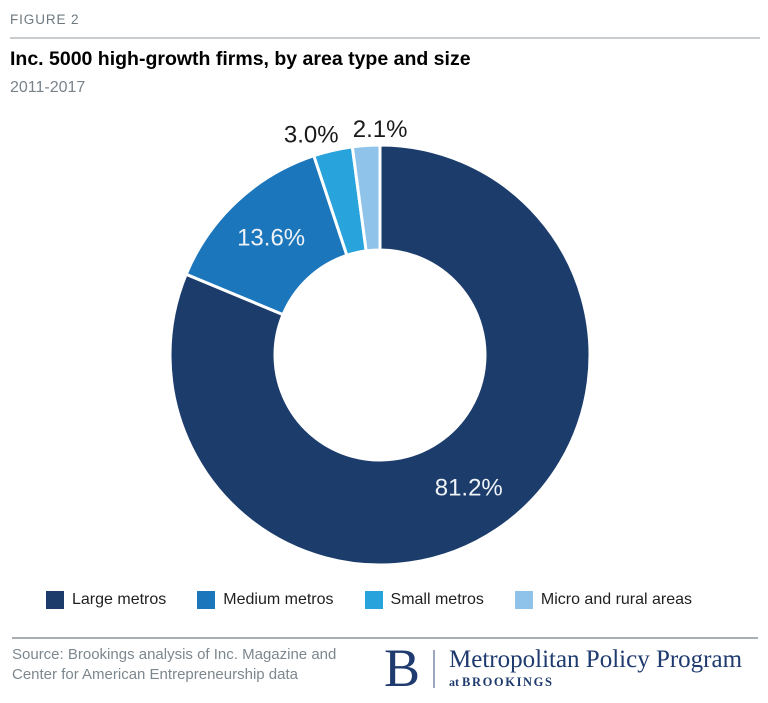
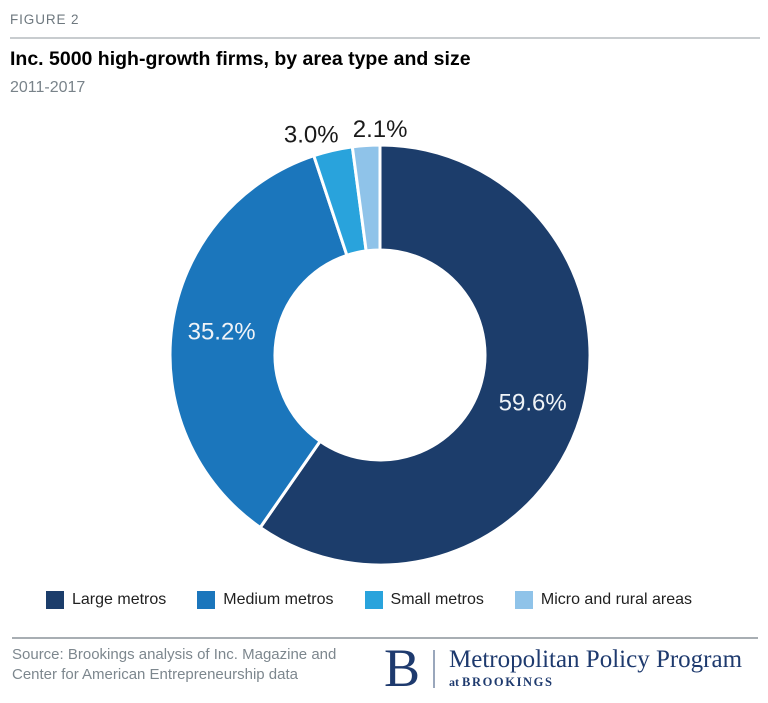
Large metros: 81.2% -> 59.6%
Medium metros: 13.6% -> 35.2%
